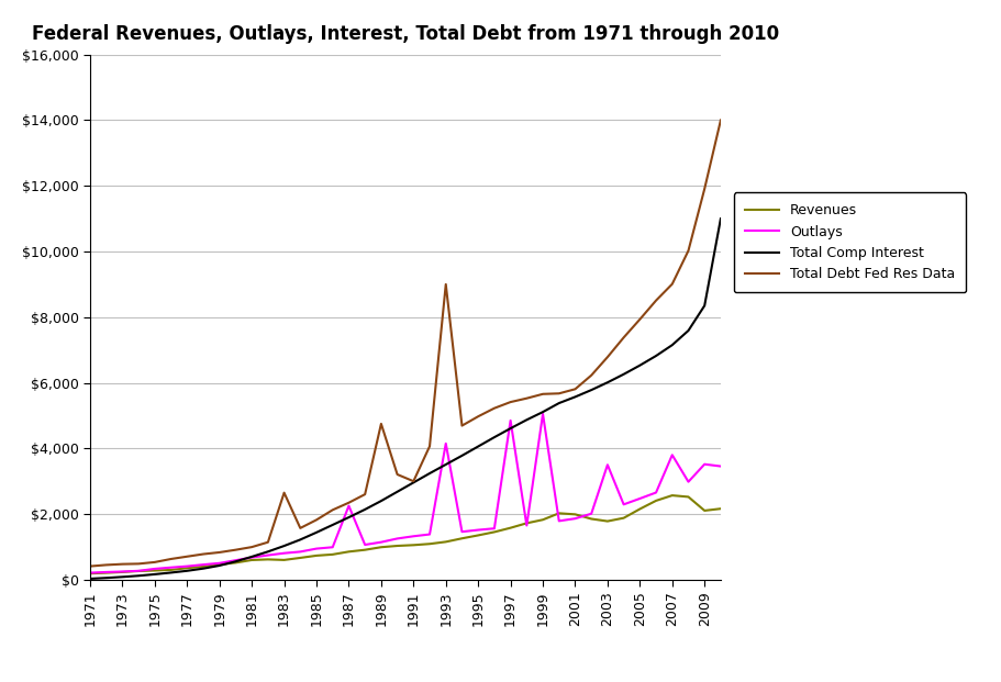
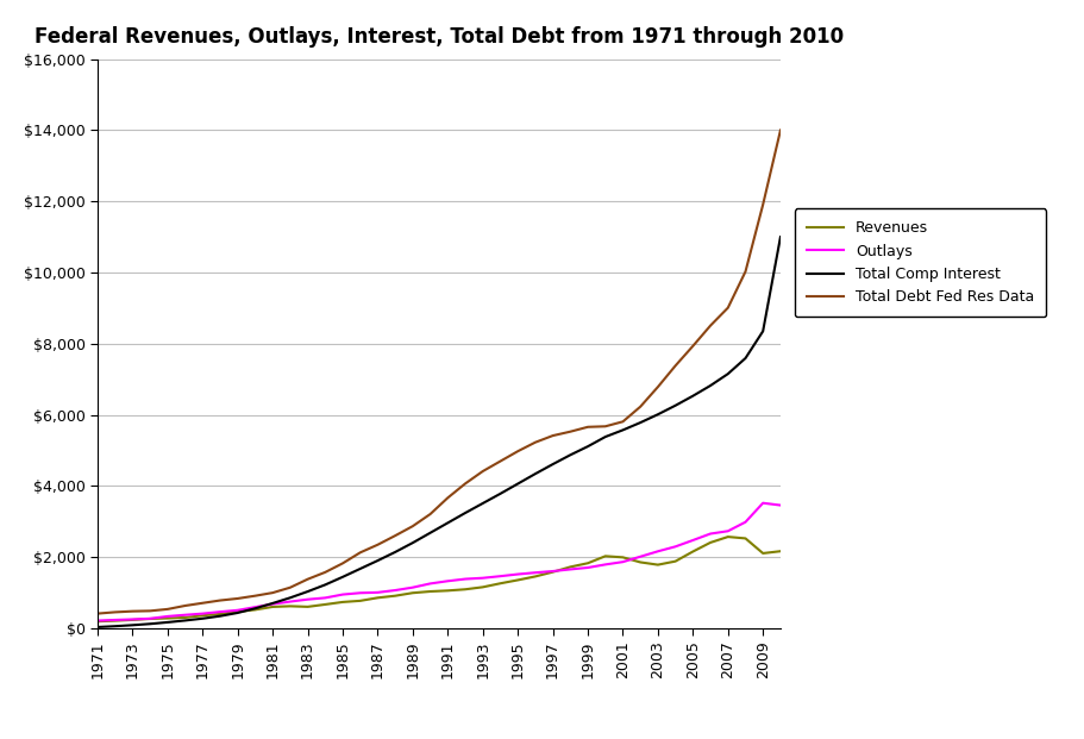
Total Debt Fed Res Data/1983: $2,650 -> $1,380
Outlays/1987: $2,250 -> $1,000
Total Debt Fed Res Data/1989: $4,750 -> $2,870
Total Debt Fed Res Data/1991: $3,000 -> $3,660
Outlays/1993: $4,150 -> $1,410
Total Debt Fed Res Data/1993: $9,000 -> $4,410
Outlays/1997: $4,850 -> $1,600
Outlays/1999: $5,050 -> $1,700
Outlays/2003: $3,500 -> $2,160
Outlays/2007: $3,800 -> $2,730
